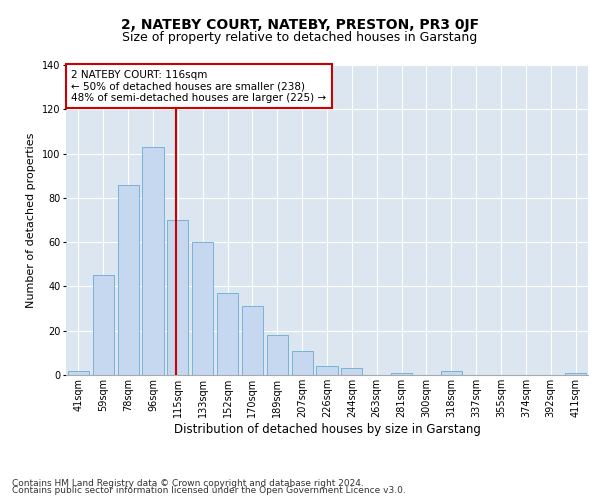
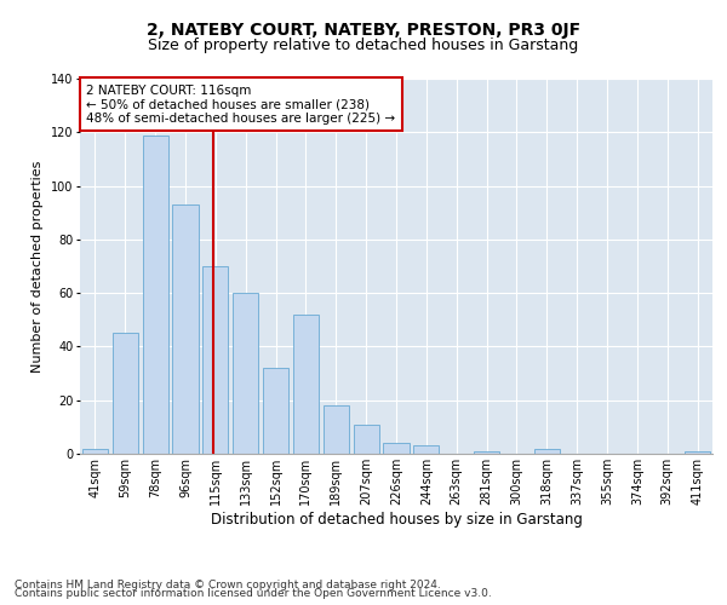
78sqm: 86 -> 119
96sqm: 103 -> 93
152sqm: 37 -> 32
170sqm: 31 -> 52
